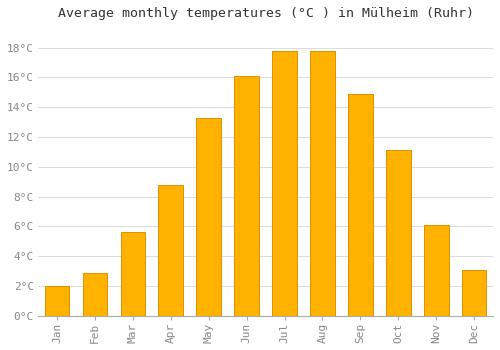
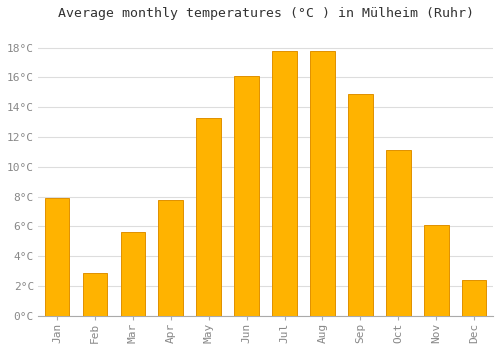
Jan: 2.0°C -> 7.9°C
Apr: 8.8°C -> 7.8°C
Dec: 3.1°C -> 2.4°C
